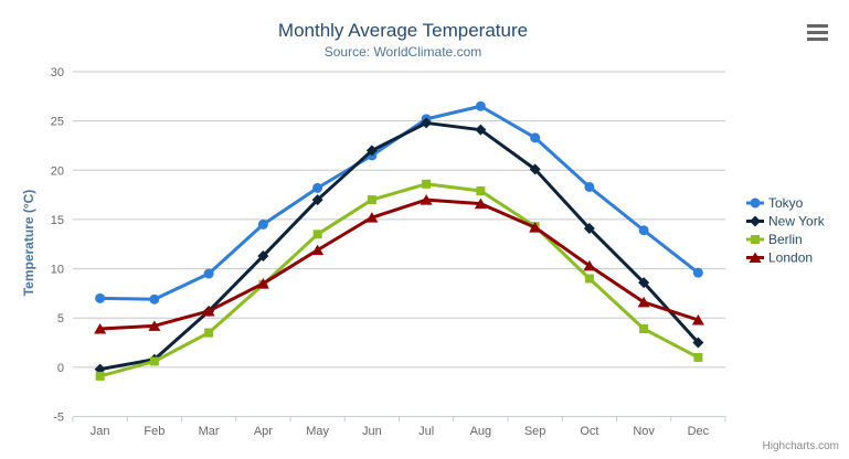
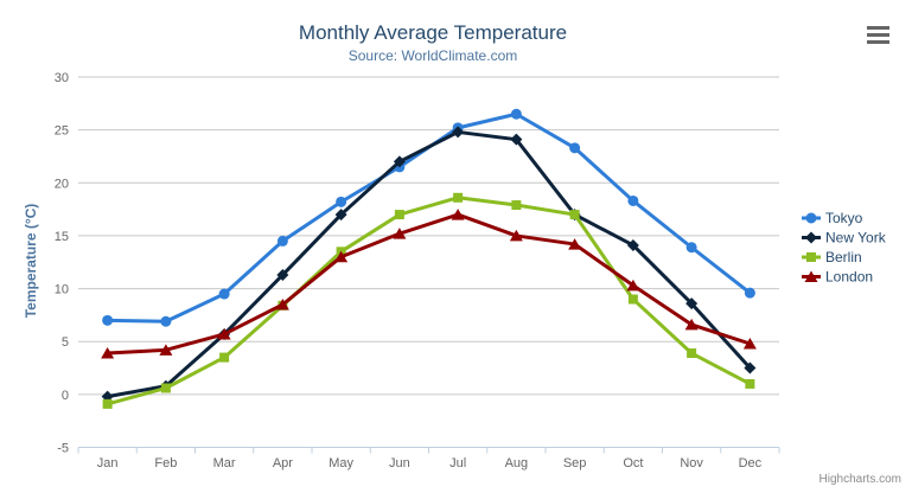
London/May: 12 -> 13
London/Aug: 17 -> 15
New York/Sep: 20 -> 17
Berlin/Sep: 14 -> 17
